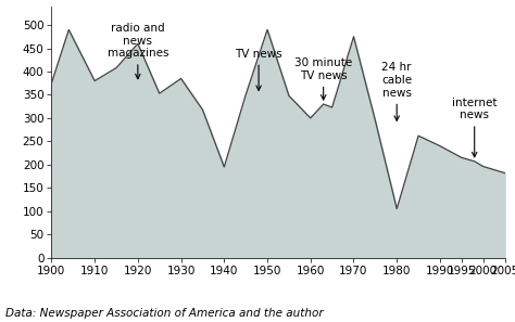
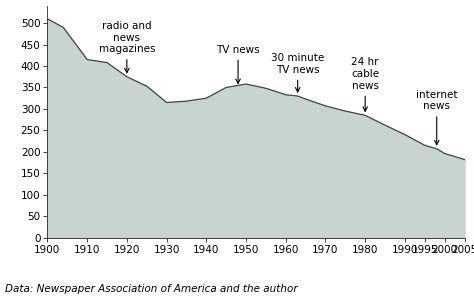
1900: 375 -> 510
1910: 380 -> 415
1920: 460 -> 375
1930: 385 -> 315
1940: 195 -> 325
1950: 490 -> 358
1960: 300 -> 333
1970: 475 -> 307
1980: 105 -> 285
